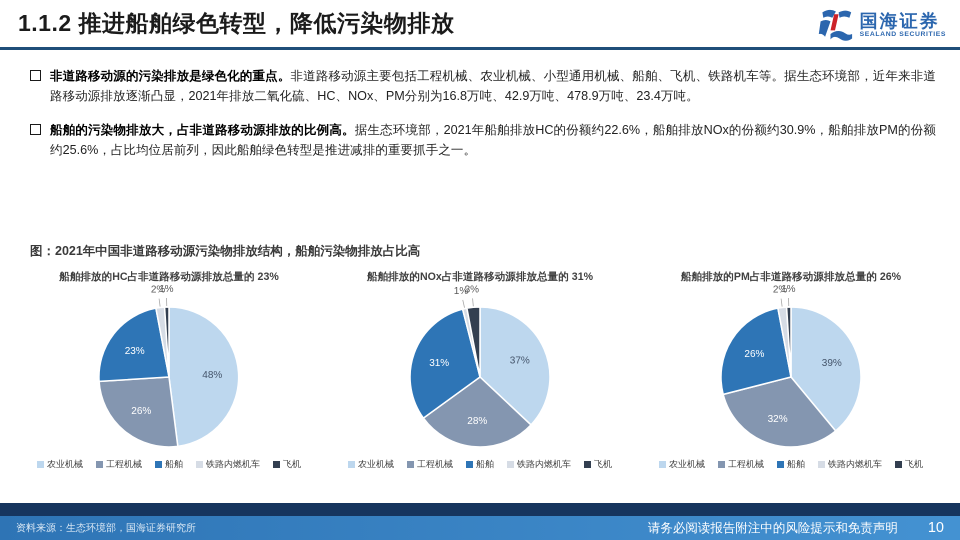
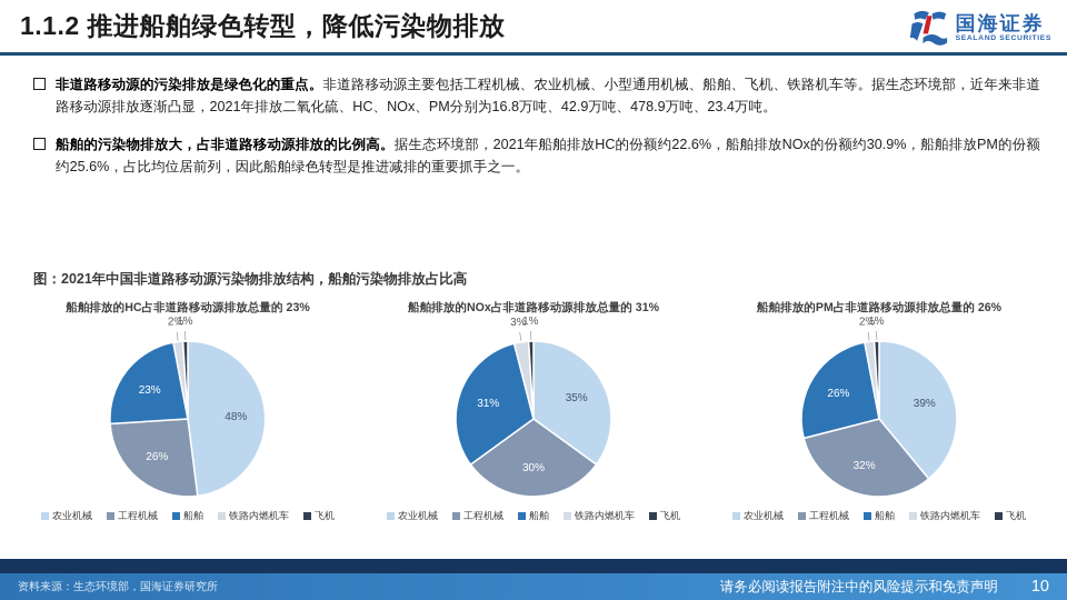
船舶排放的NOx占非道路移动源排放总量的 31%/农业机械: 37% -> 35%
船舶排放的NOx占非道路移动源排放总量的 31%/工程机械: 28% -> 30%
船舶排放的NOx占非道路移动源排放总量的 31%/铁路内燃机车: 1% -> 3%
船舶排放的NOx占非道路移动源排放总量的 31%/飞机: 3% -> 1%
